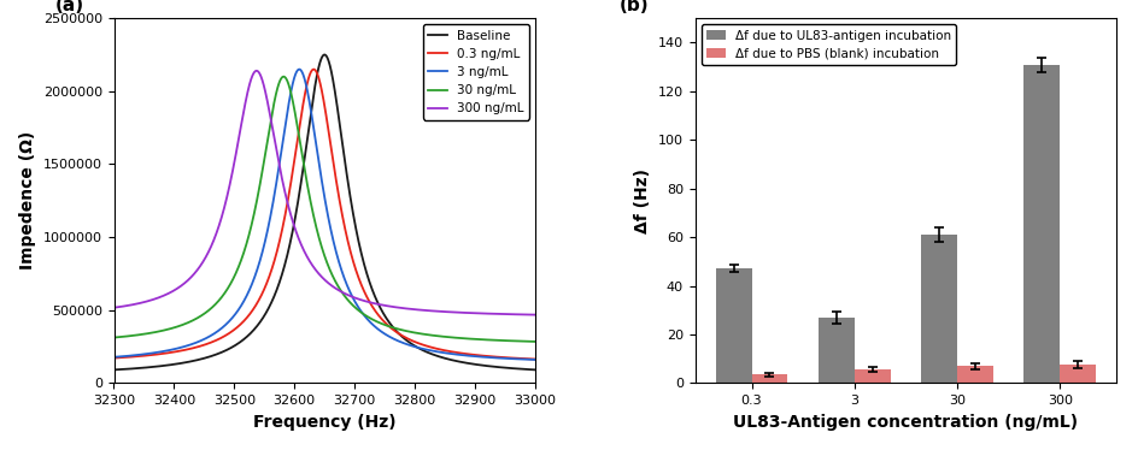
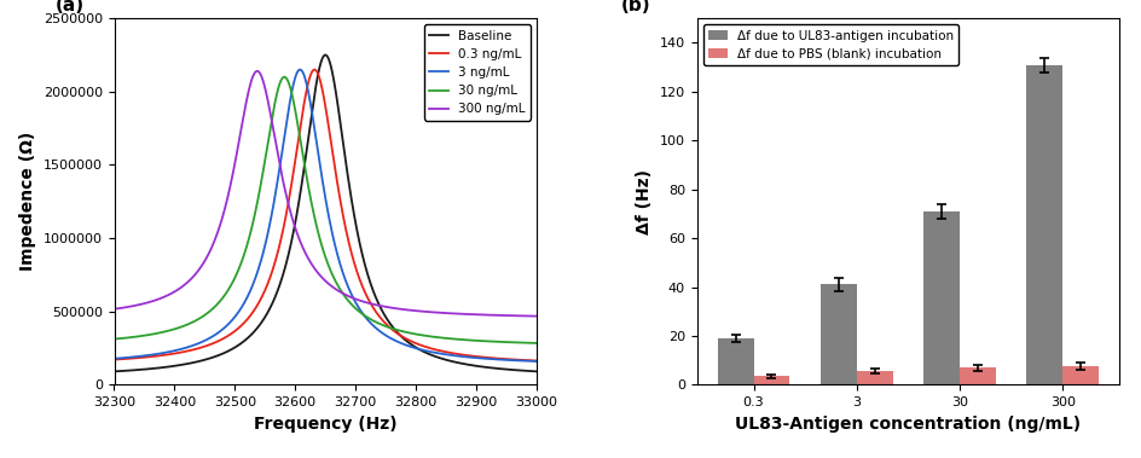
Δf due to UL83-antigen incubation/0.3: 47 -> 19
Δf due to UL83-antigen incubation/3: 27 -> 41
Δf due to UL83-antigen incubation/30: 61 -> 71
